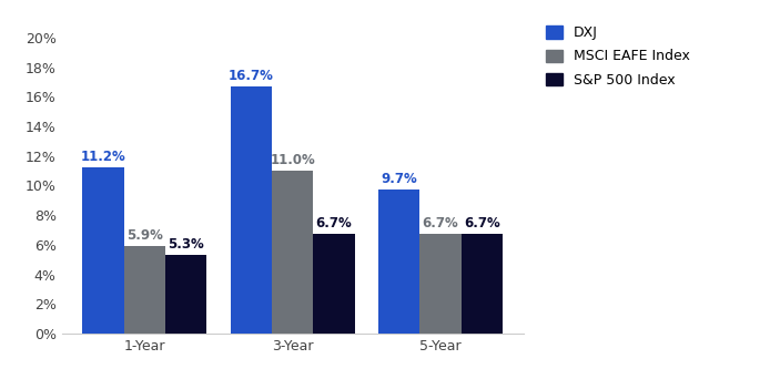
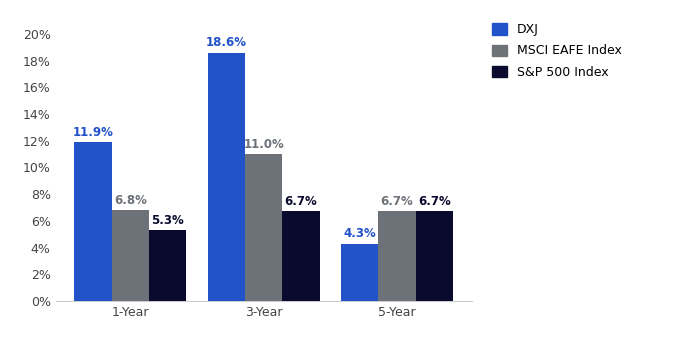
DXJ/1-Year: 11.2% -> 11.9%
MSCI EAFE Index/1-Year: 5.9% -> 6.8%
DXJ/3-Year: 16.7% -> 18.6%
DXJ/5-Year: 9.7% -> 4.3%
